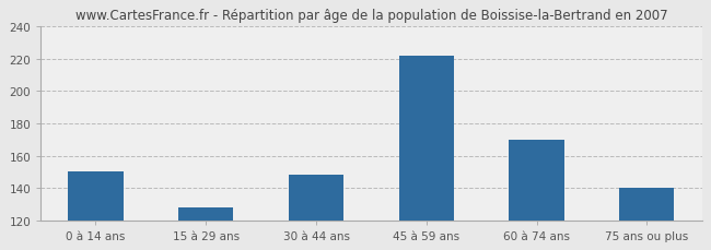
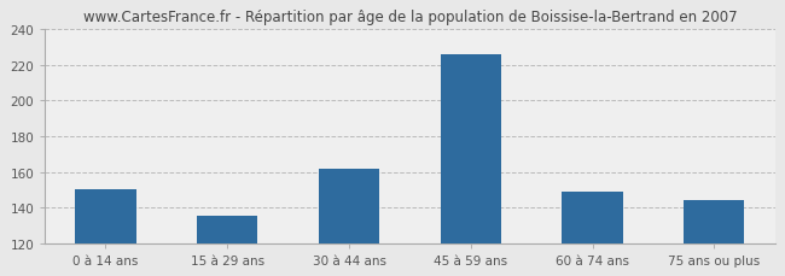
15 à 29 ans: 128 -> 135
30 à 44 ans: 148 -> 162
45 à 59 ans: 222 -> 226
60 à 74 ans: 170 -> 149
75 ans ou plus: 140 -> 144
